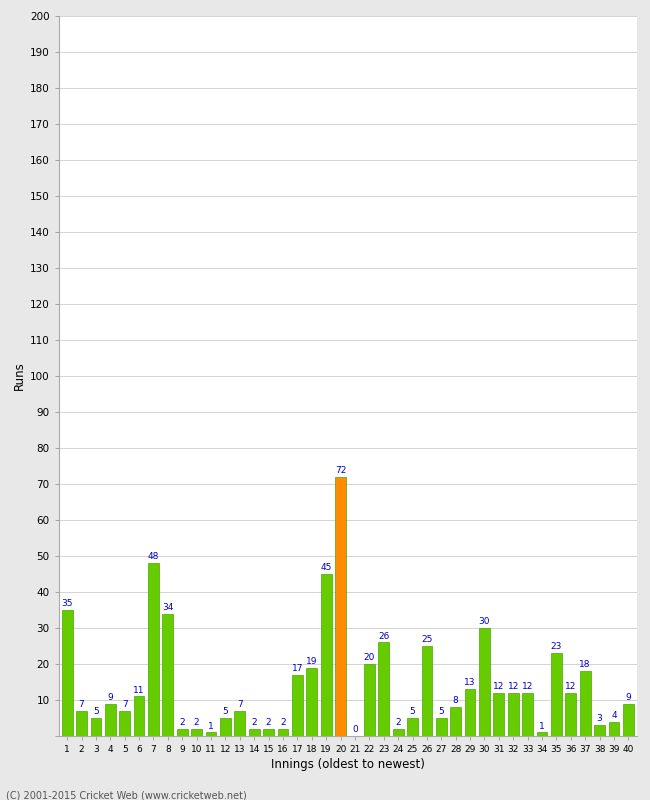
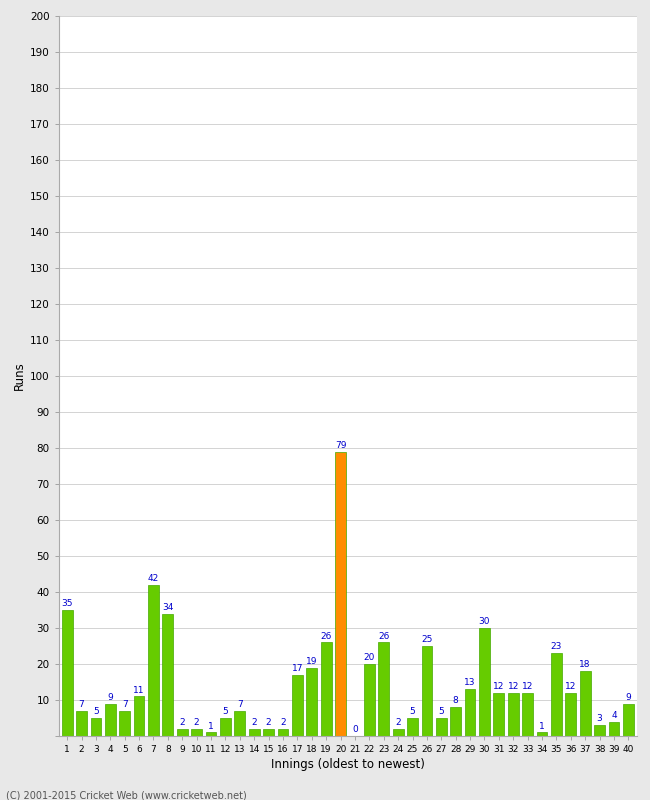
7: 48 -> 42
19: 45 -> 26
20: 72 -> 79
